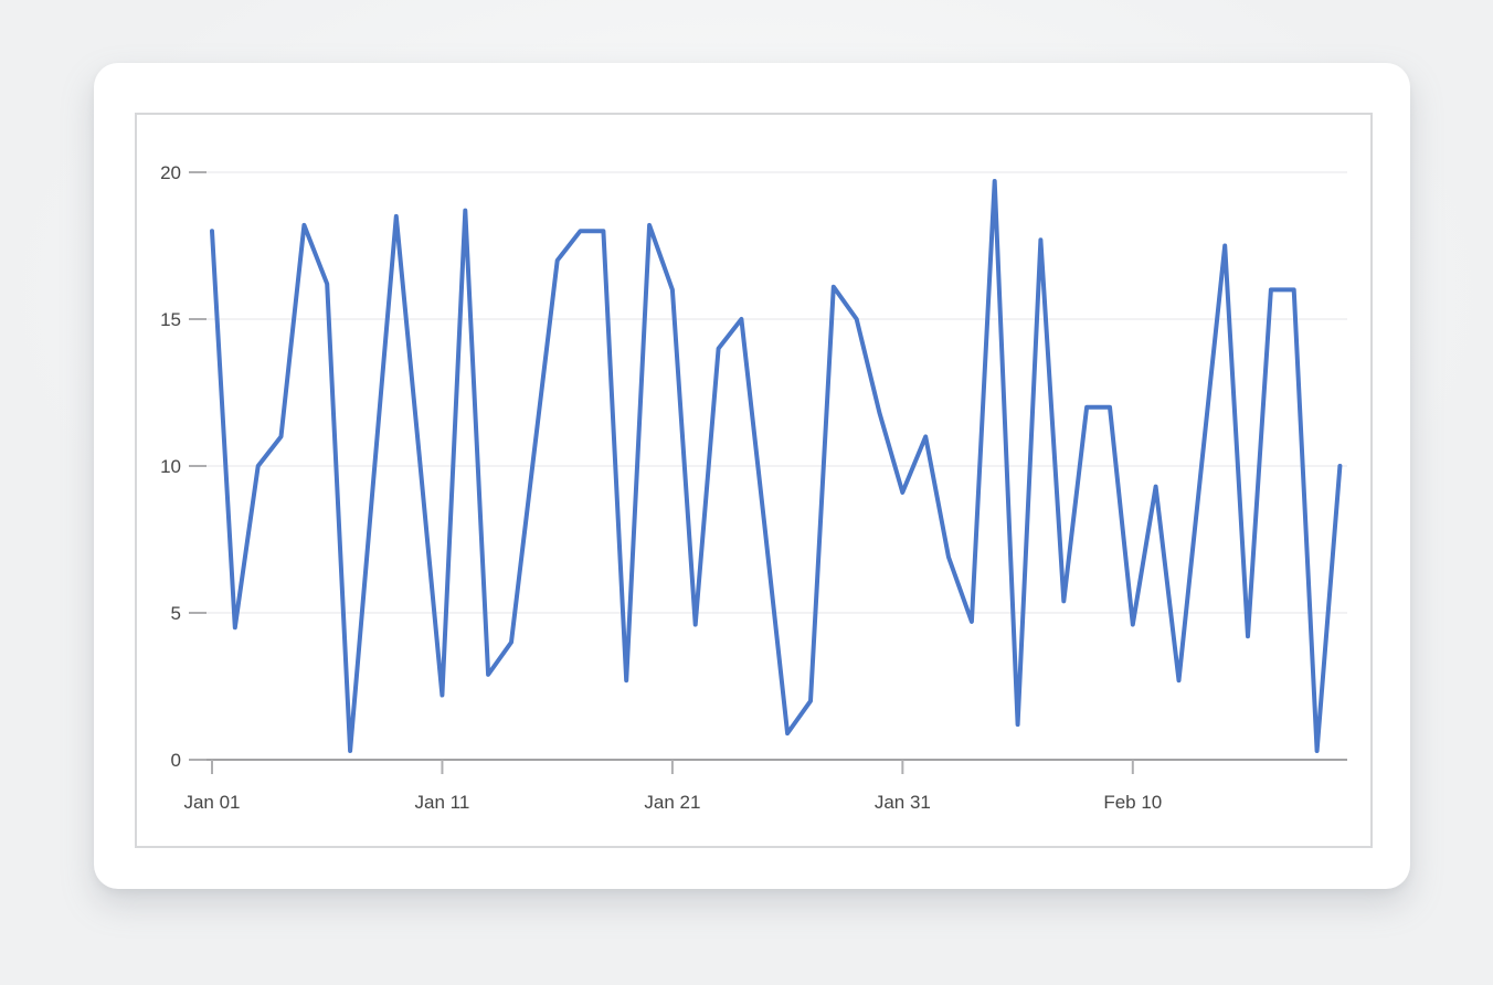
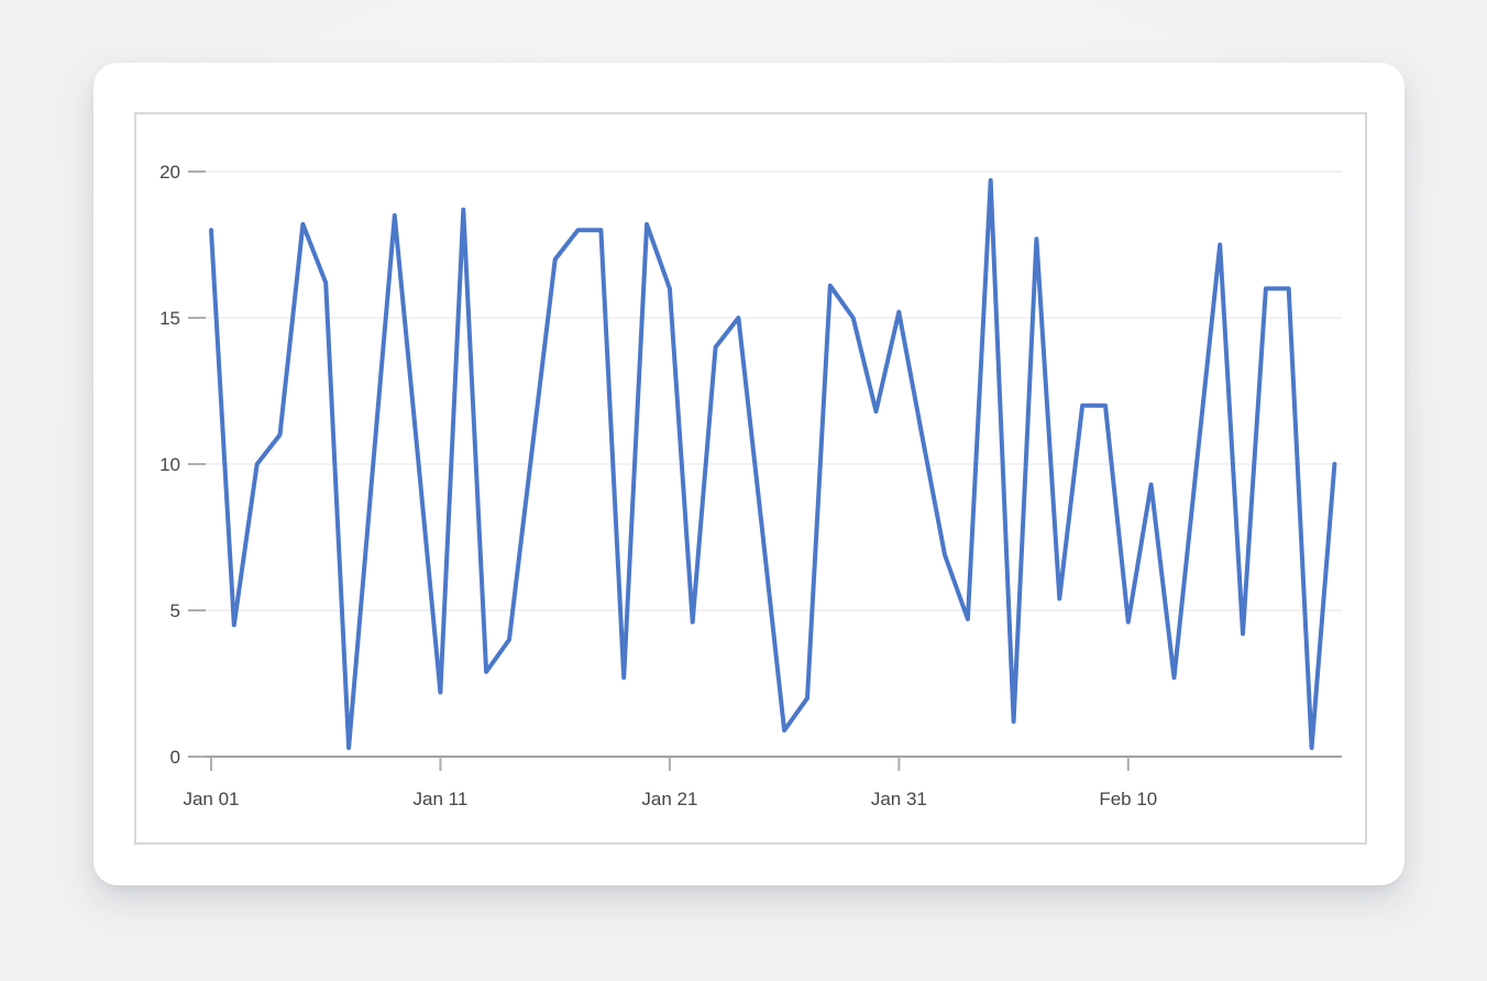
Jan 31: 9.1 -> 15.2
